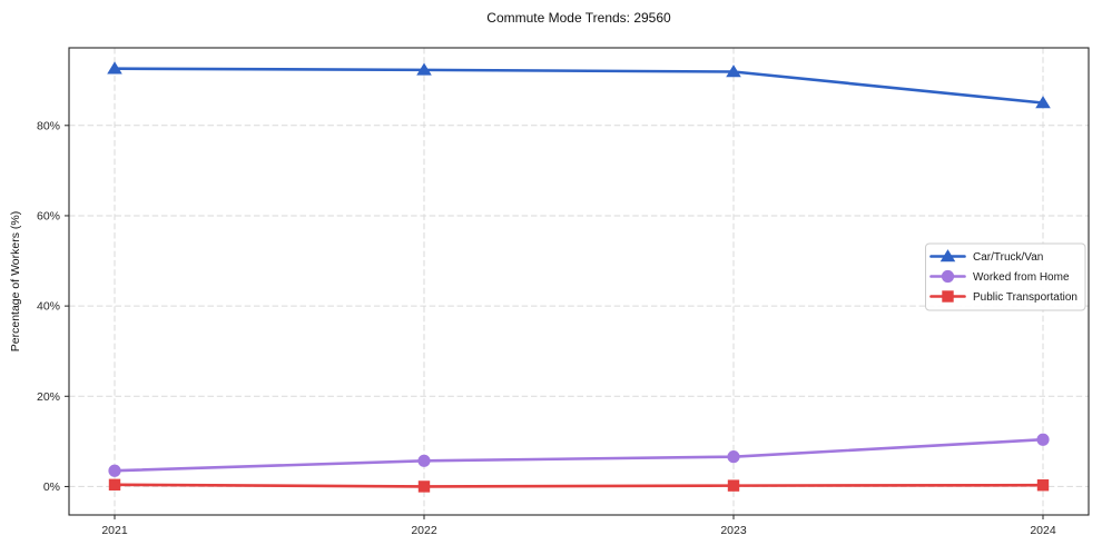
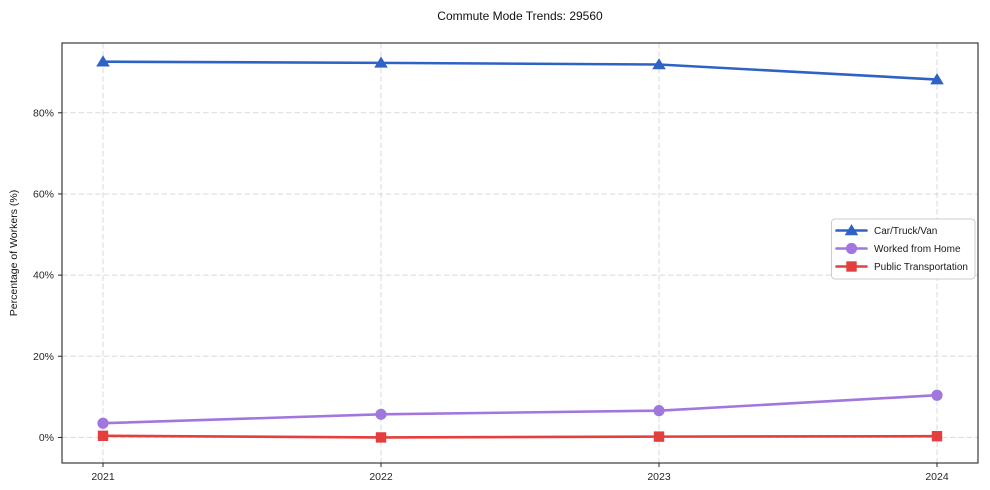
Car/Truck/Van/2024: 85% -> 88%
